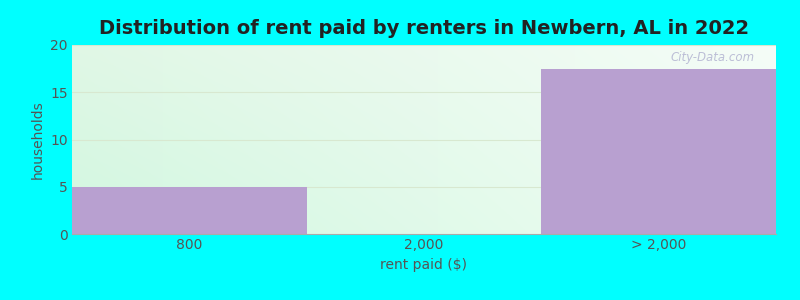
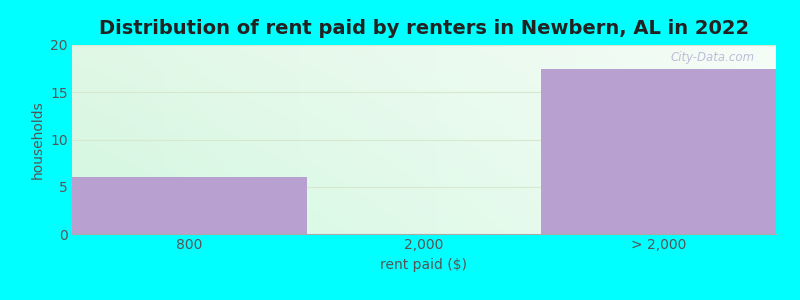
800: 5.0 -> 6.0
